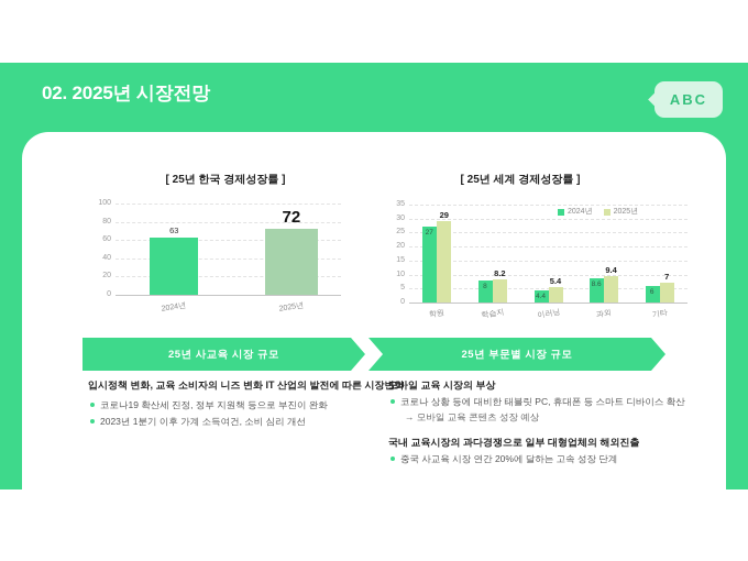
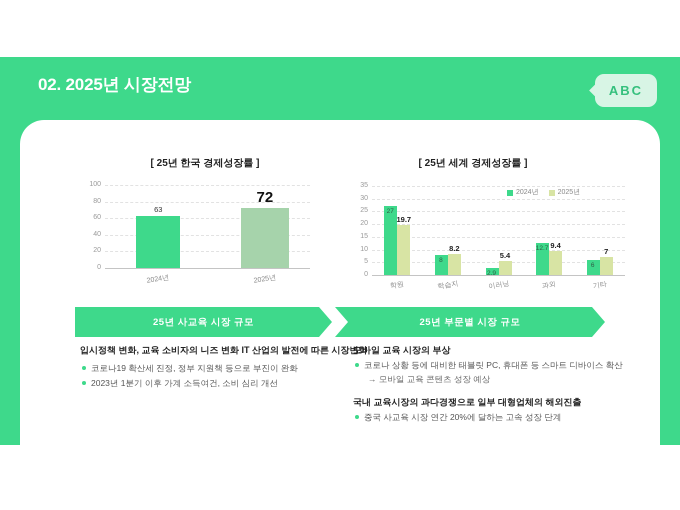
[ 25년 세계 경제성장률 ]/2025년/학원: 29 -> 19.7
[ 25년 세계 경제성장률 ]/2024년/이러닝: 4.4 -> 2.9
[ 25년 세계 경제성장률 ]/2024년/과외: 8.6 -> 12.7
